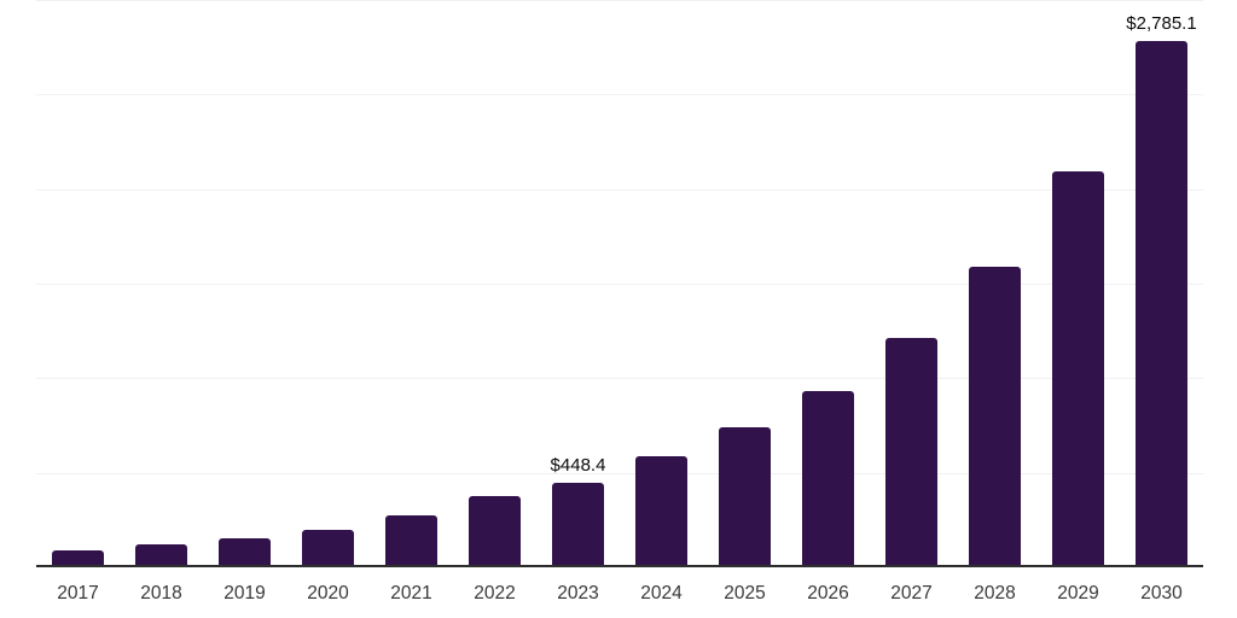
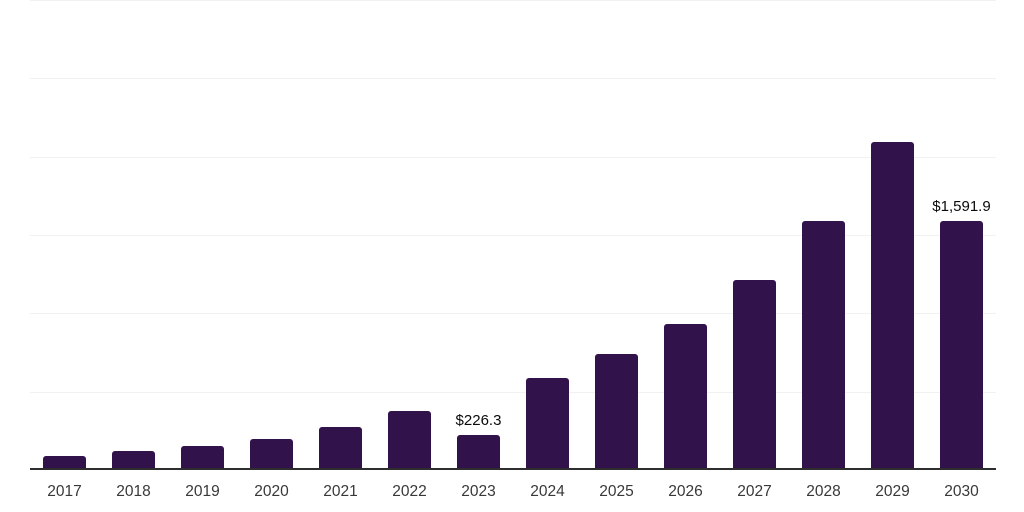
2023: $448.4 -> $226.3
2030: $2,785.1 -> $1,591.9
